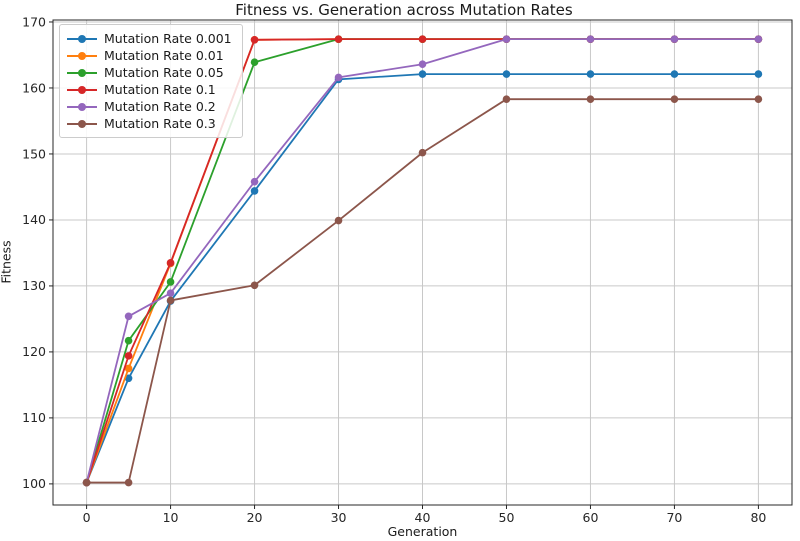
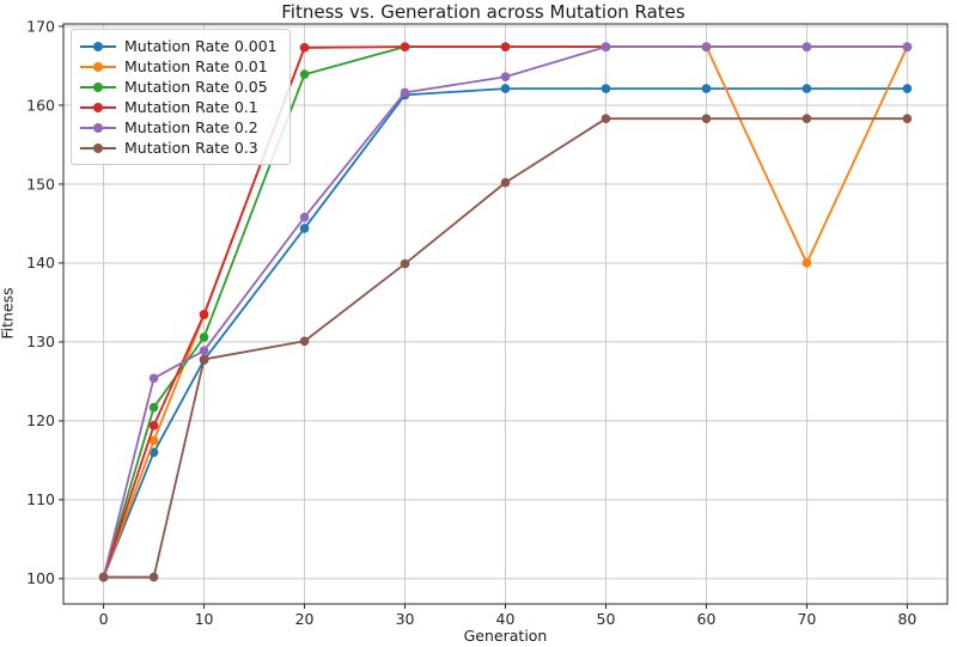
Mutation Rate 0.01/70: 167 -> 140
